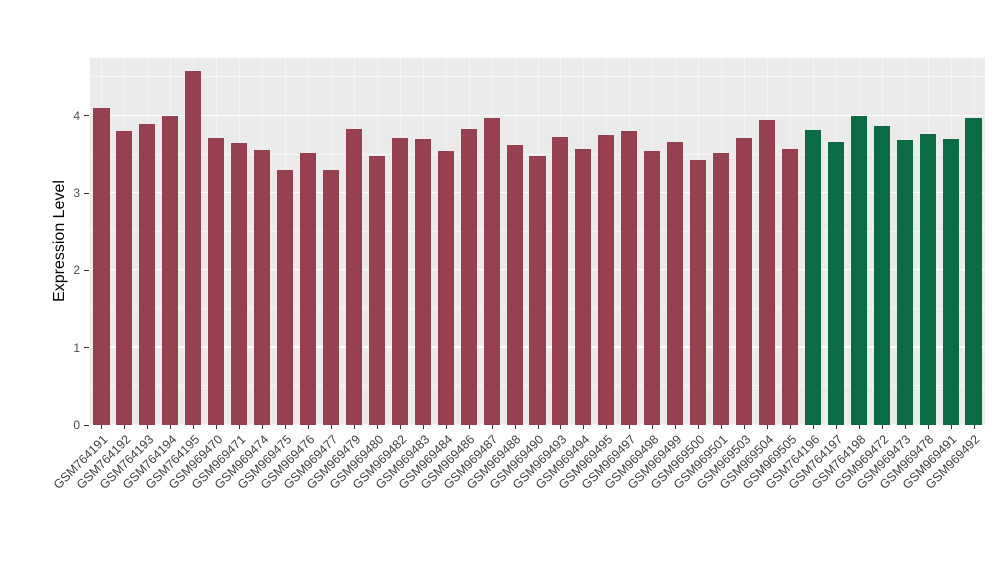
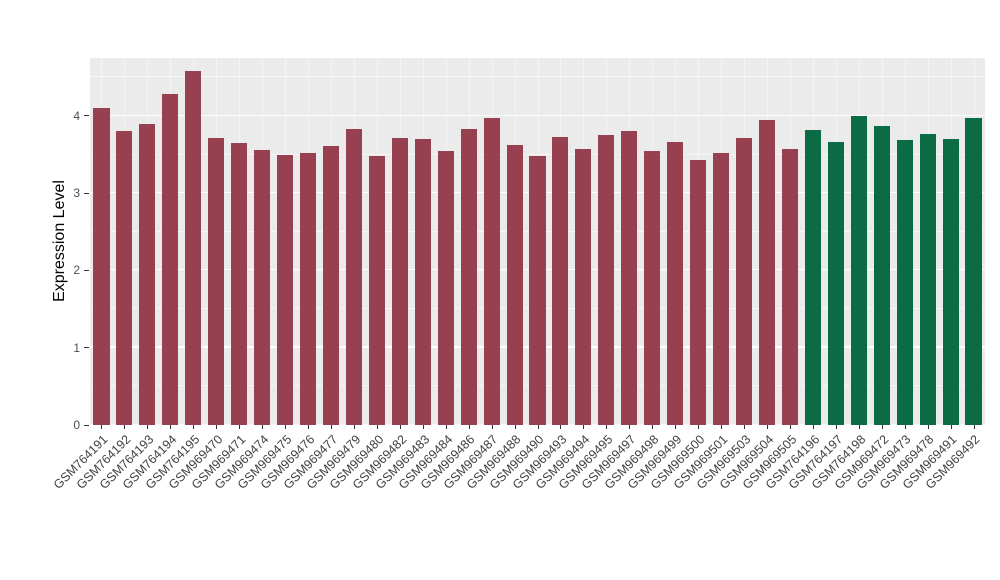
GSM764194: 4.0 -> 4.3
GSM969475: 3.3 -> 3.5
GSM969477: 3.3 -> 3.6
